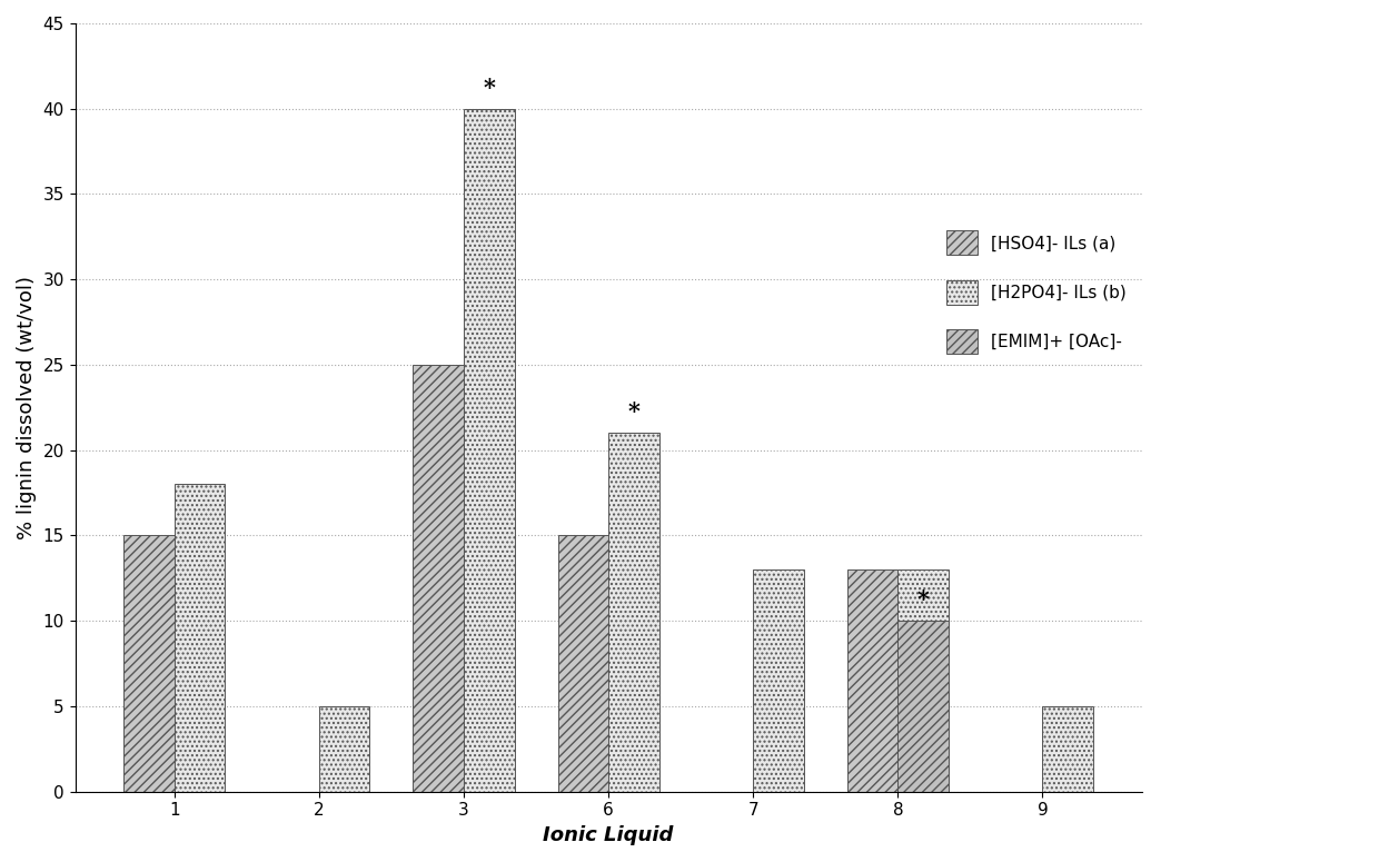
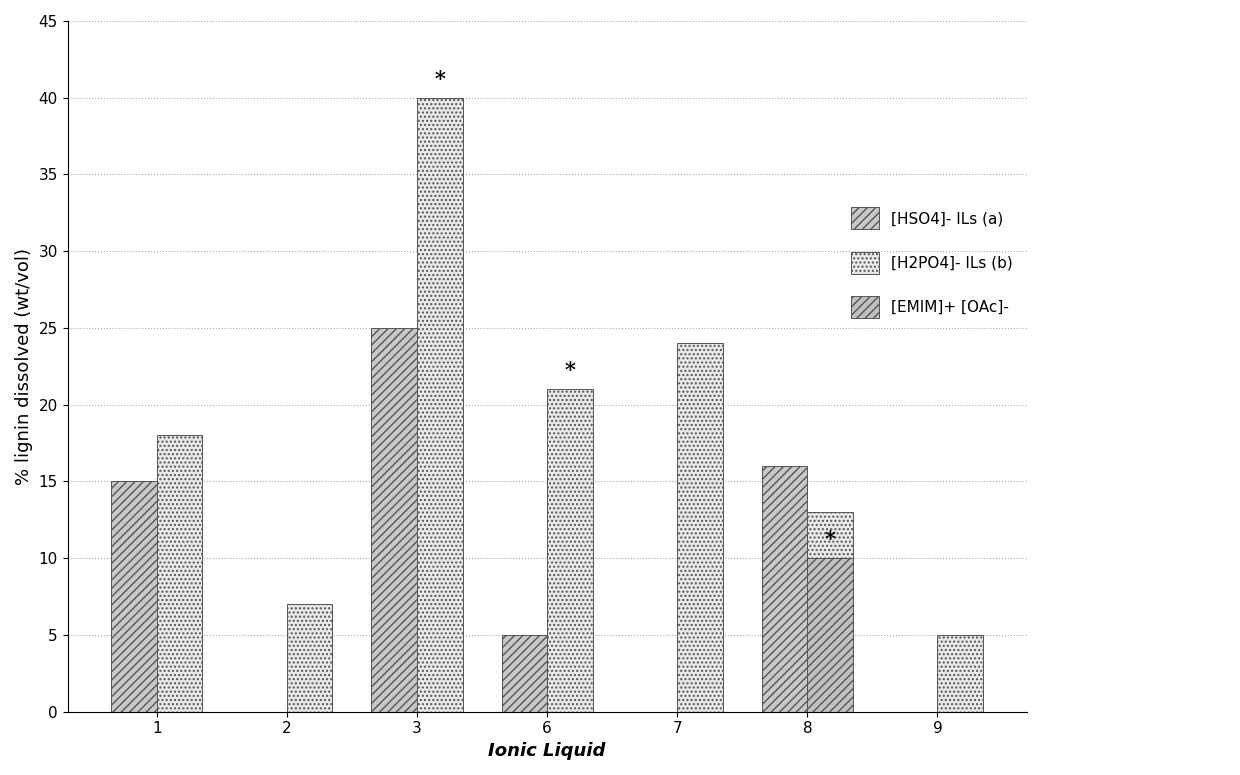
[H2PO4]- ILs (b)/2: 5 -> 7
[HSO4]- ILs (a)/6: 15 -> 5
[H2PO4]- ILs (b)/7: 13 -> 24
[HSO4]- ILs (a)/8: 13 -> 16
